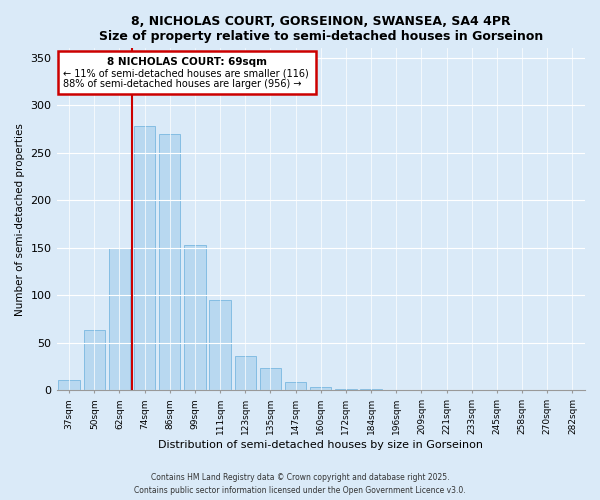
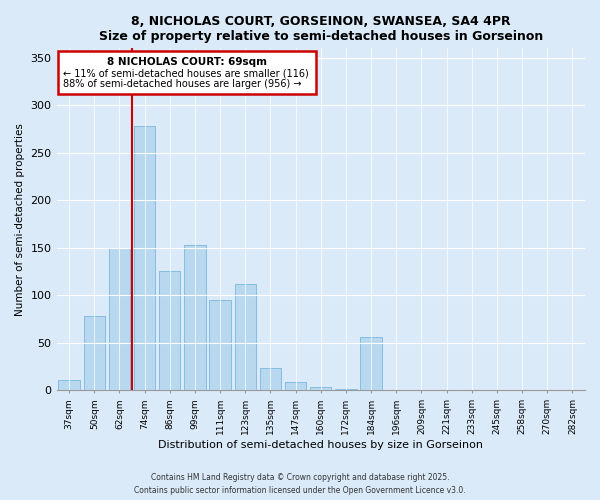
50sqm: 64 -> 78
86sqm: 270 -> 126
123sqm: 36 -> 112
184sqm: 1 -> 56
